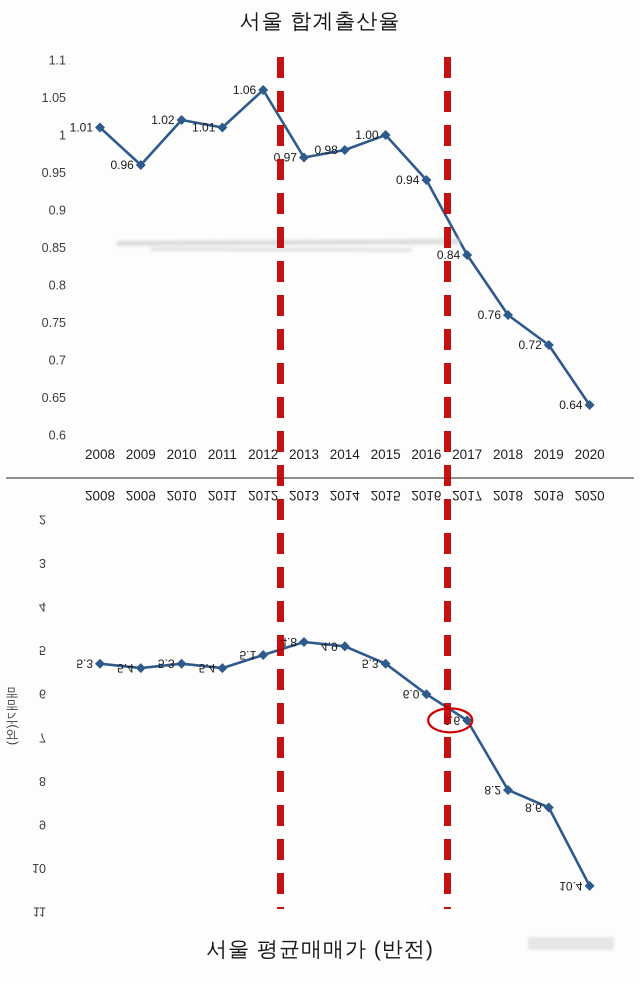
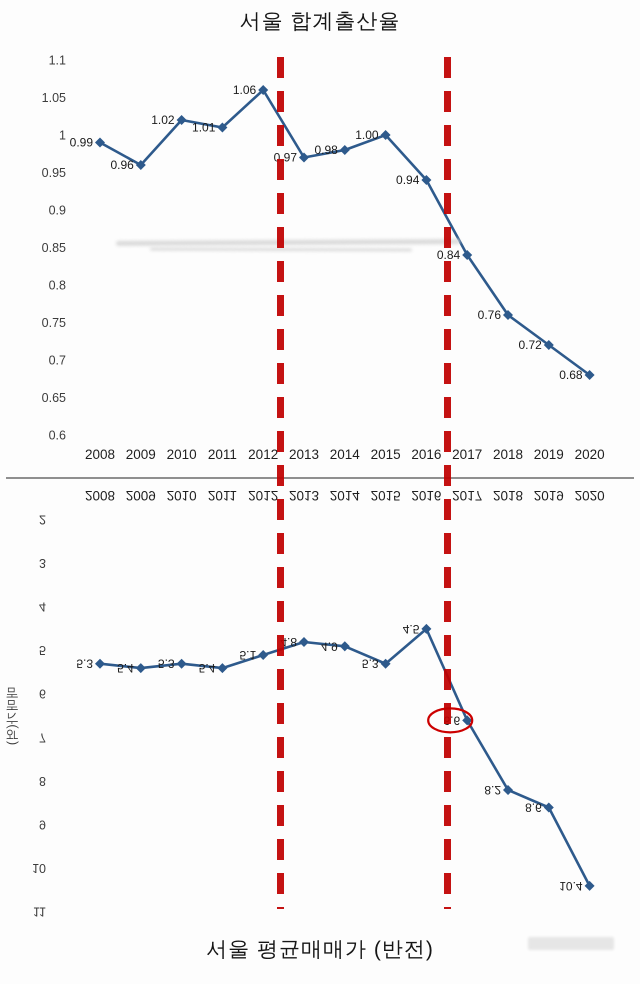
서울 합계출산율/2008: 1.01 -> 0.99
서울 합계출산율/2020: 0.64 -> 0.68
서울 평균매매가 (반전)/2016: 6.0 -> 4.5
